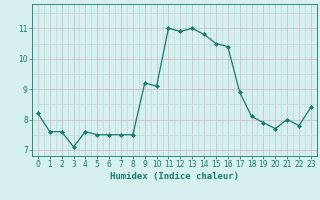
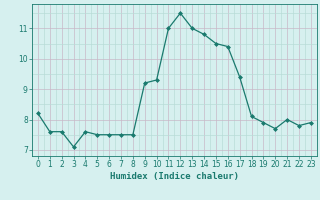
10: 9.1 -> 9.3
12: 10.9 -> 11.5
17: 8.9 -> 9.4
23: 8.4 -> 7.9
